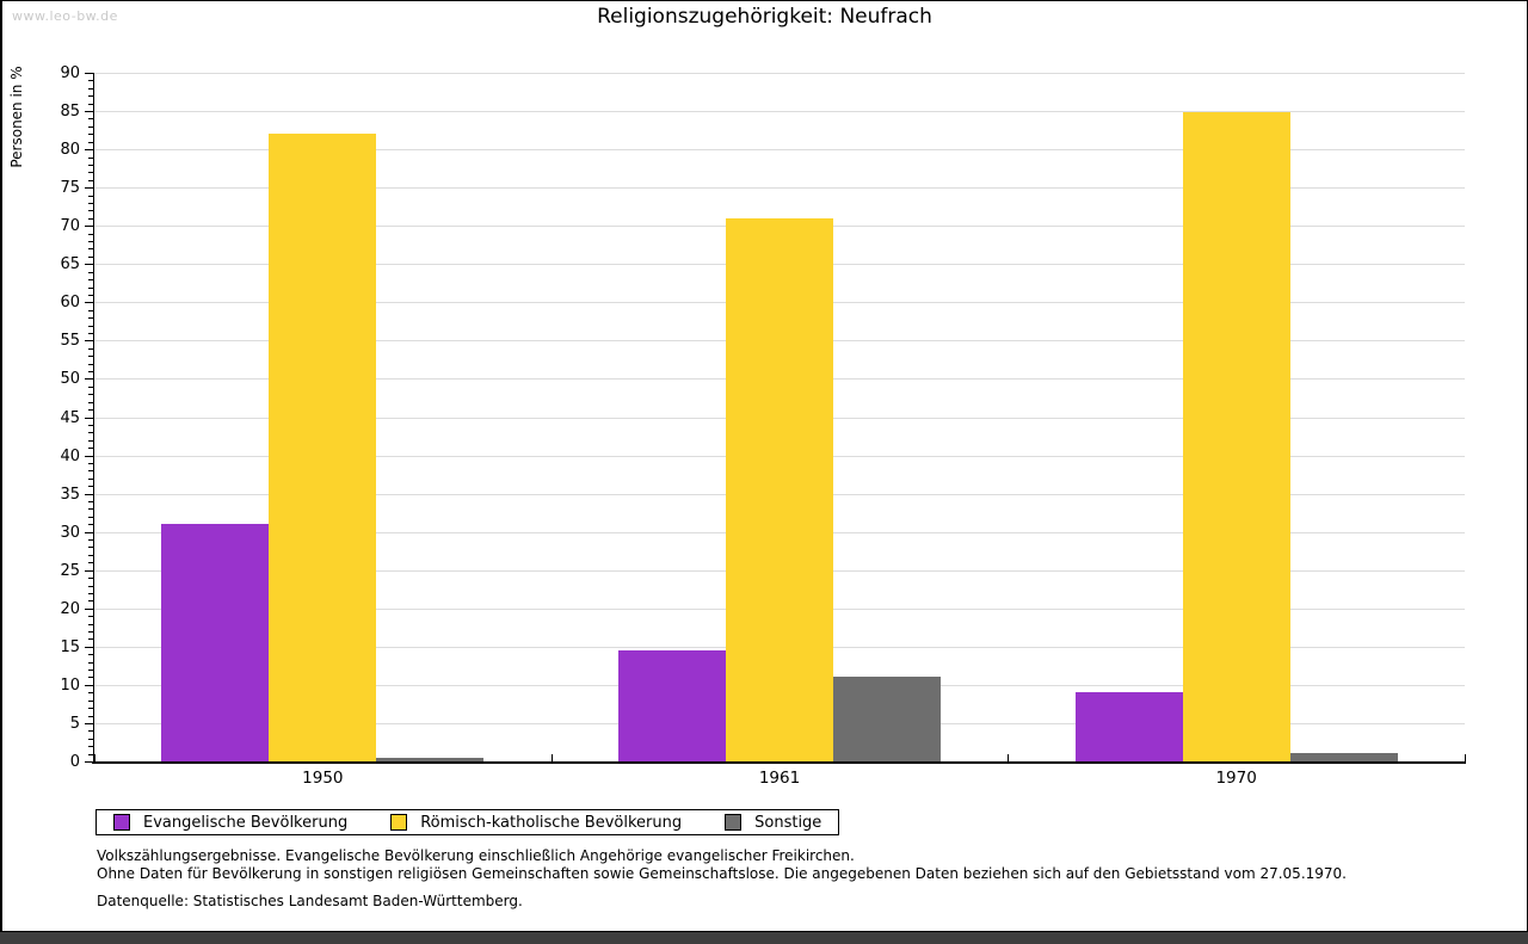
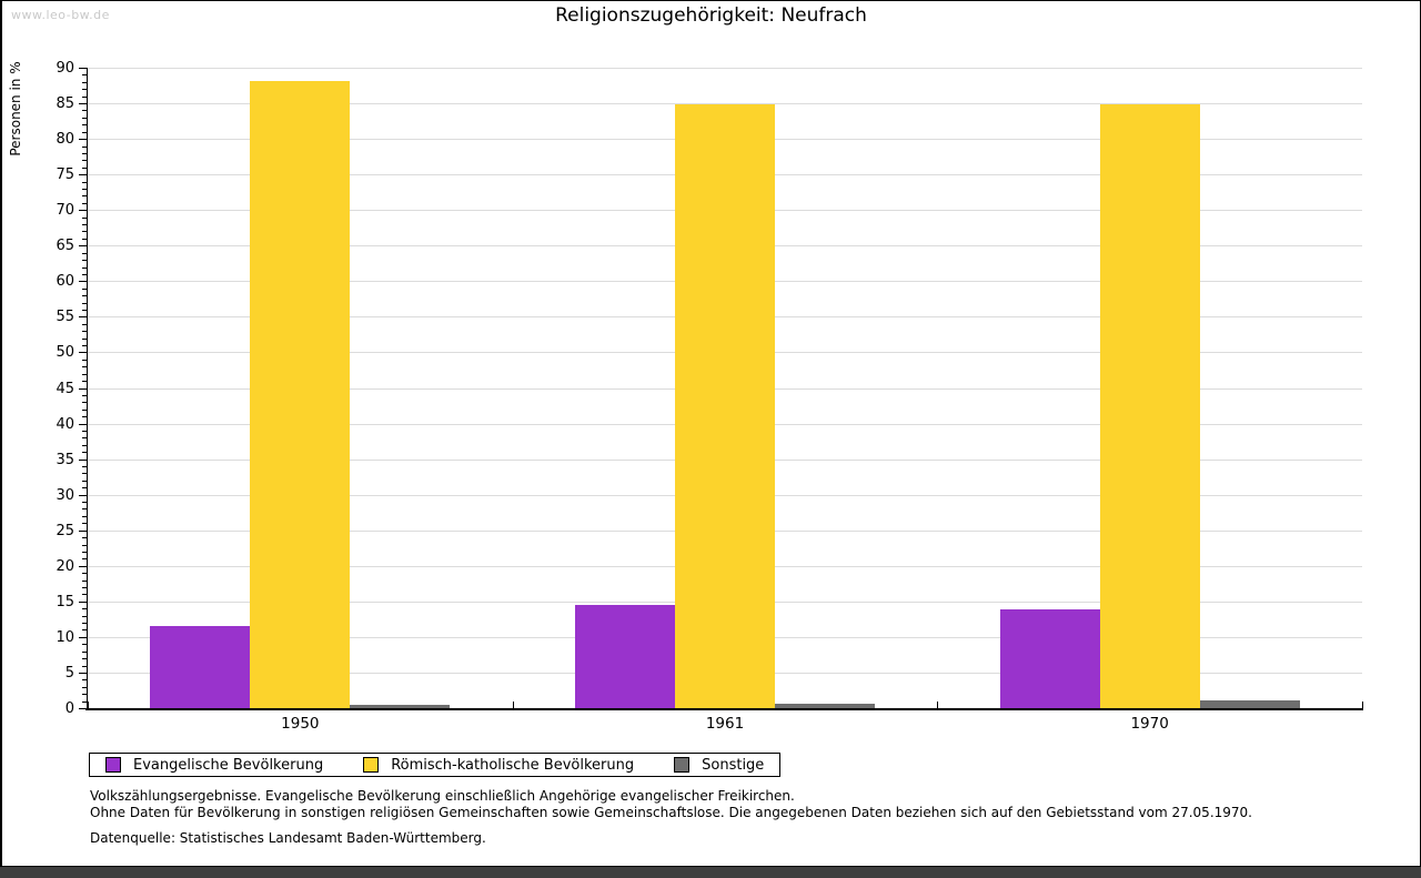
Evangelische Bevölkerung/1950: 31 -> 12
Römisch-katholische Bevölkerung/1950: 82 -> 88
Römisch-katholische Bevölkerung/1961: 71 -> 85
Sonstige/1961: 11 -> 1
Evangelische Bevölkerung/1970: 9 -> 14
